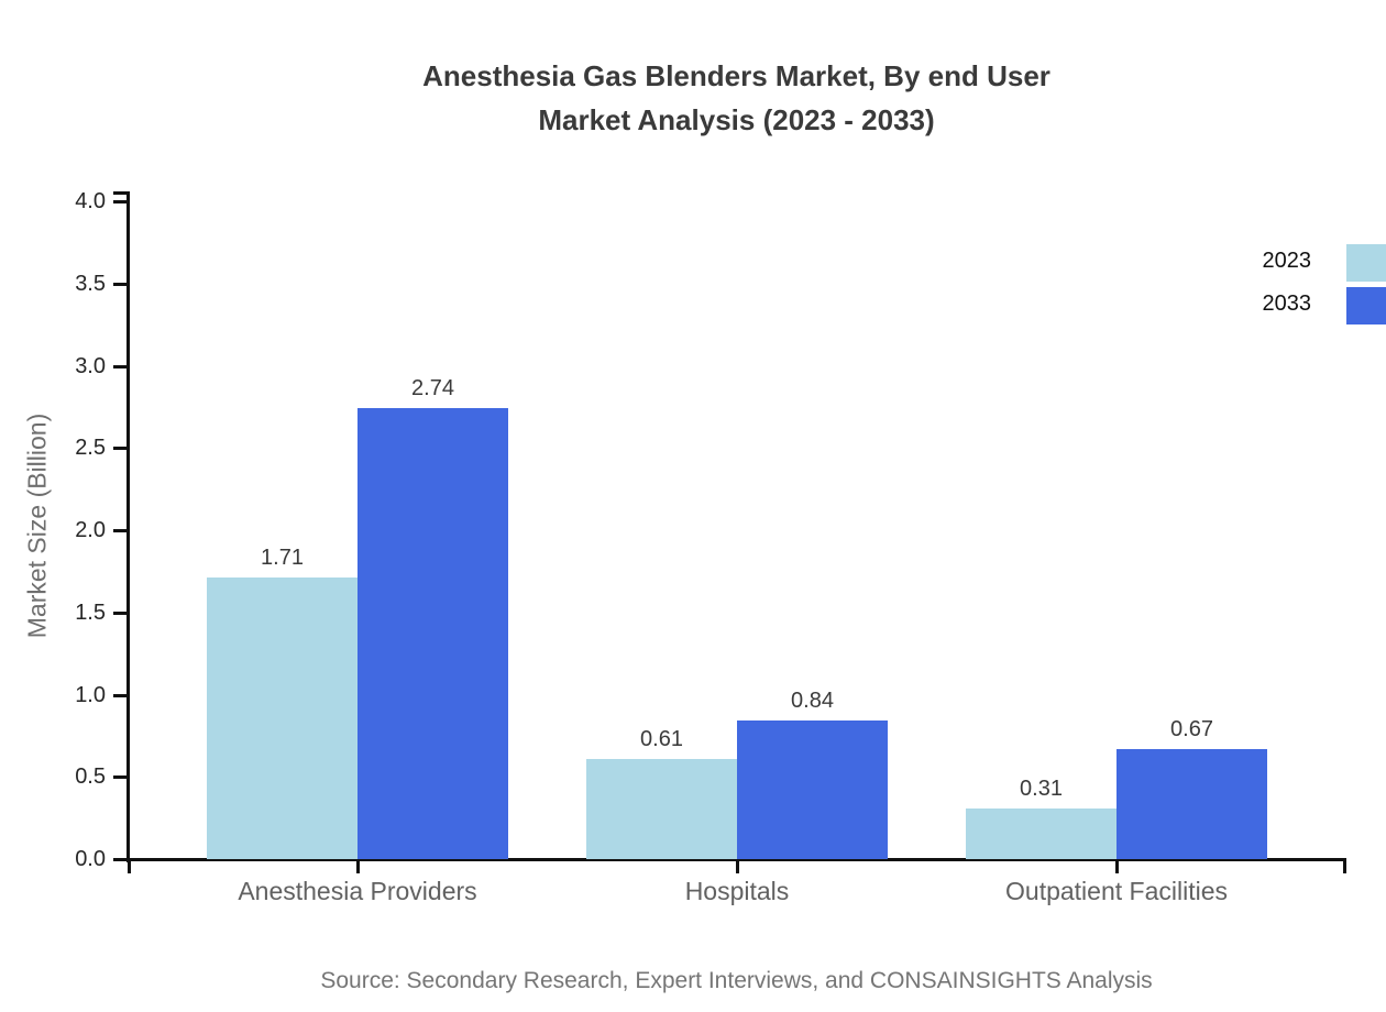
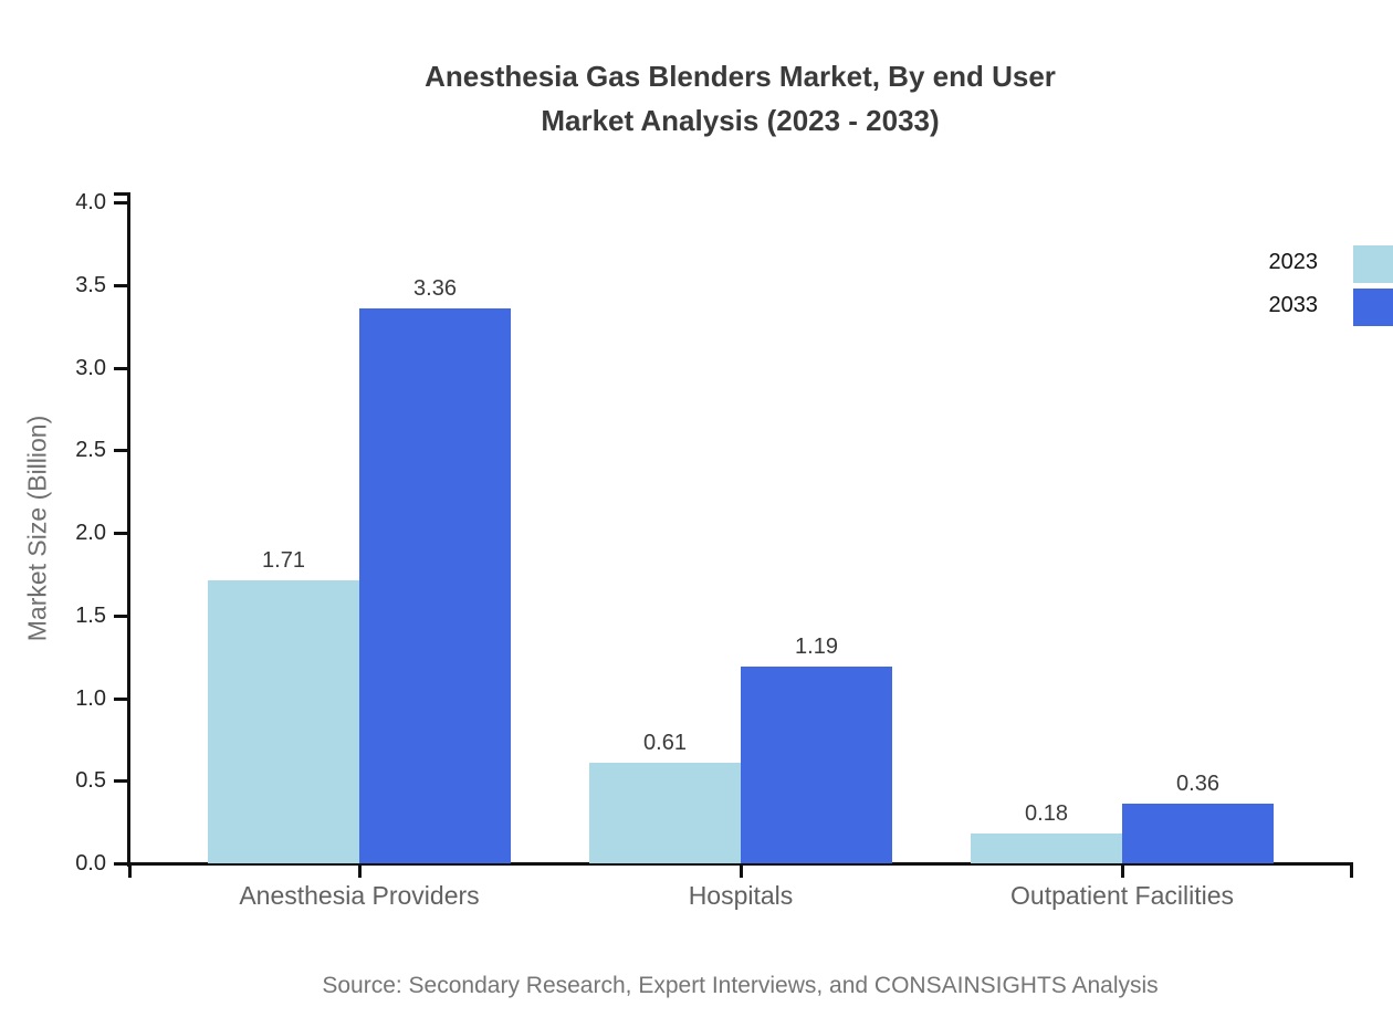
2033/Anesthesia Providers: 2.74 -> 3.36
2033/Hospitals: 0.84 -> 1.19
2023/Outpatient Facilities: 0.31 -> 0.18
2033/Outpatient Facilities: 0.67 -> 0.36
